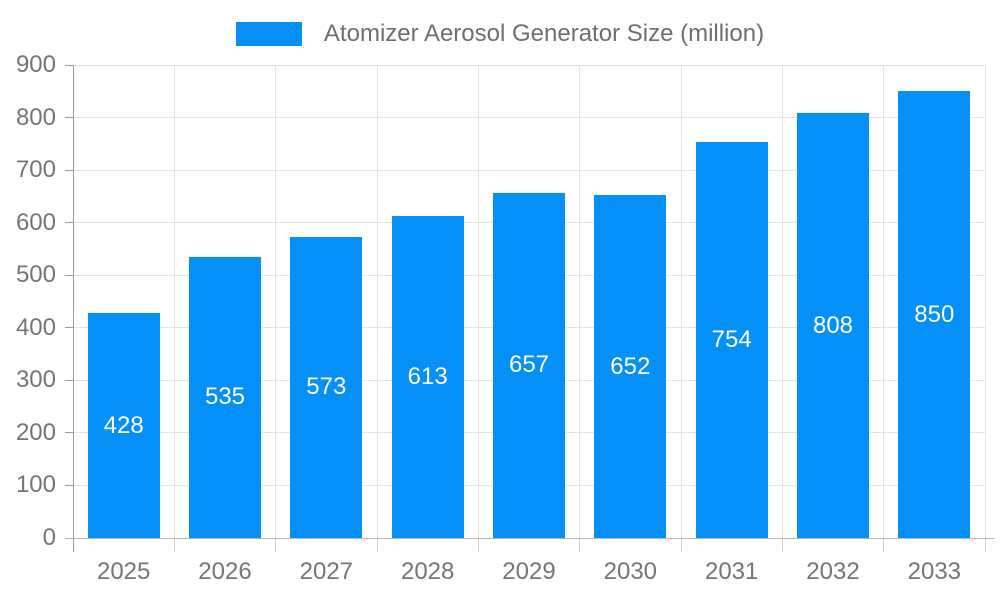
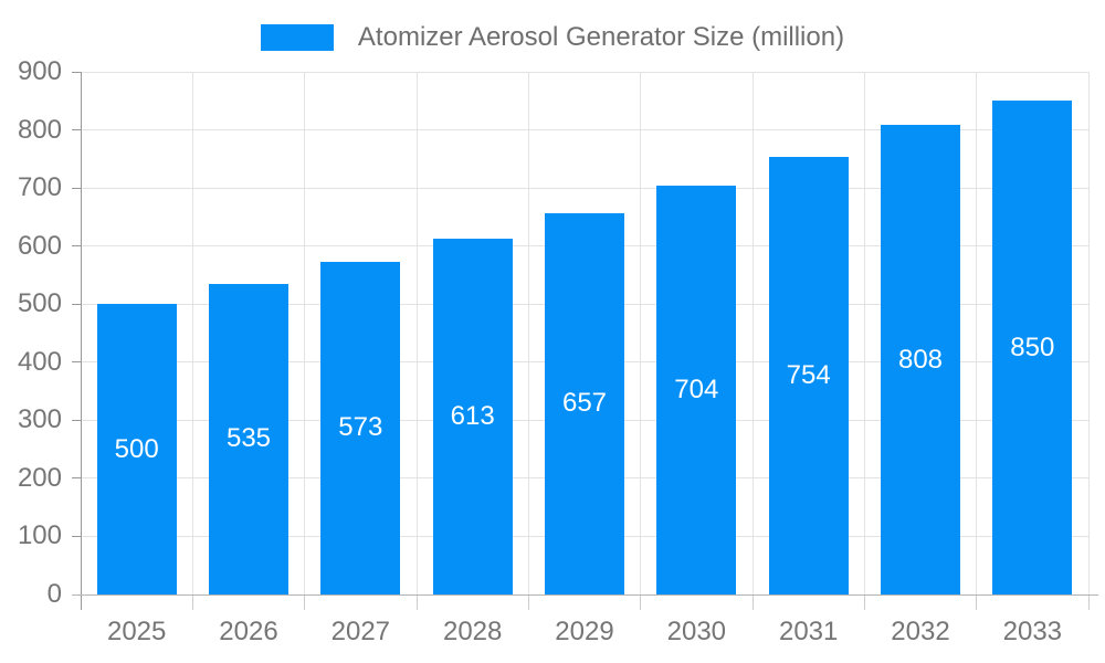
2025: 428 -> 500
2030: 652 -> 704
